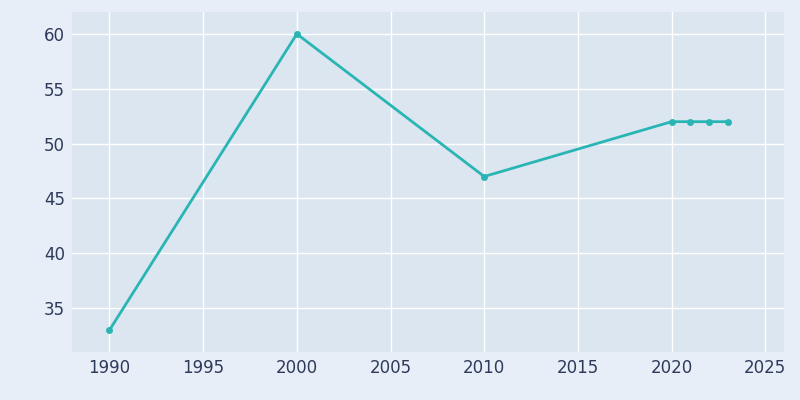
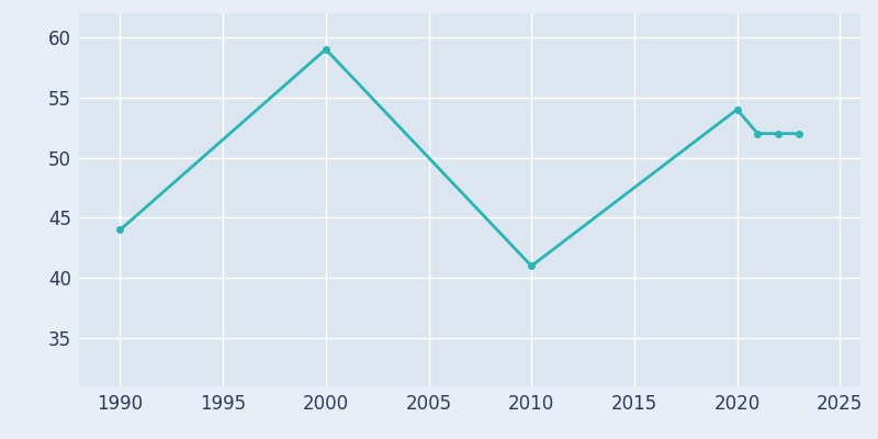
1990: 33 -> 44
2000: 60 -> 59
2010: 47 -> 41
2020: 52 -> 54
